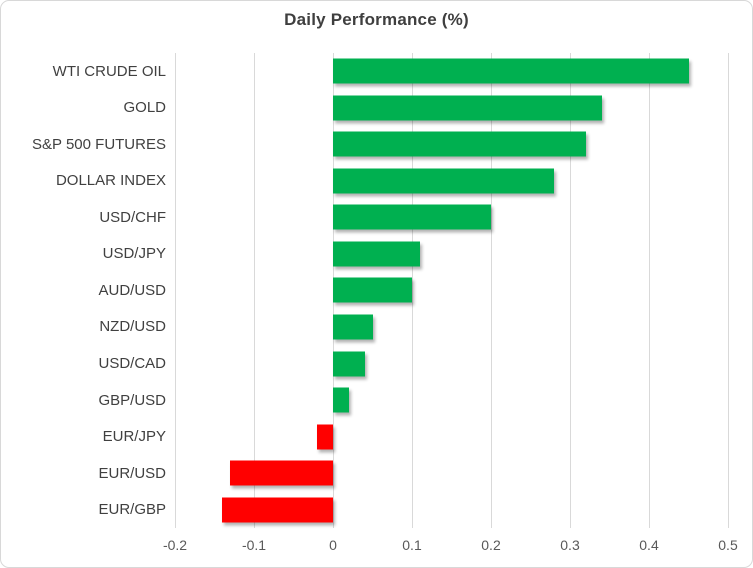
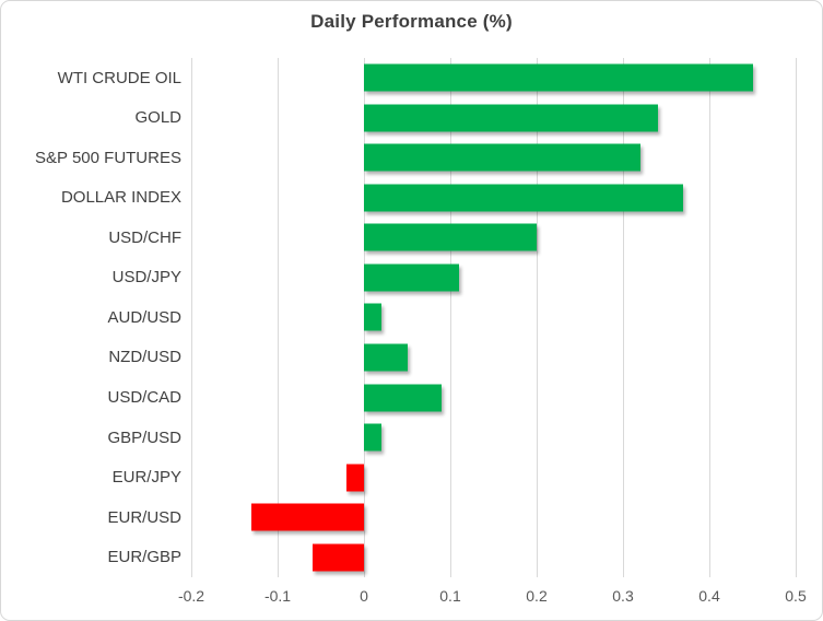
DOLLAR INDEX: 0.28 -> 0.37
AUD/USD: 0.10 -> 0.02
USD/CAD: 0.04 -> 0.09
EUR/GBP: -0.14 -> -0.06
